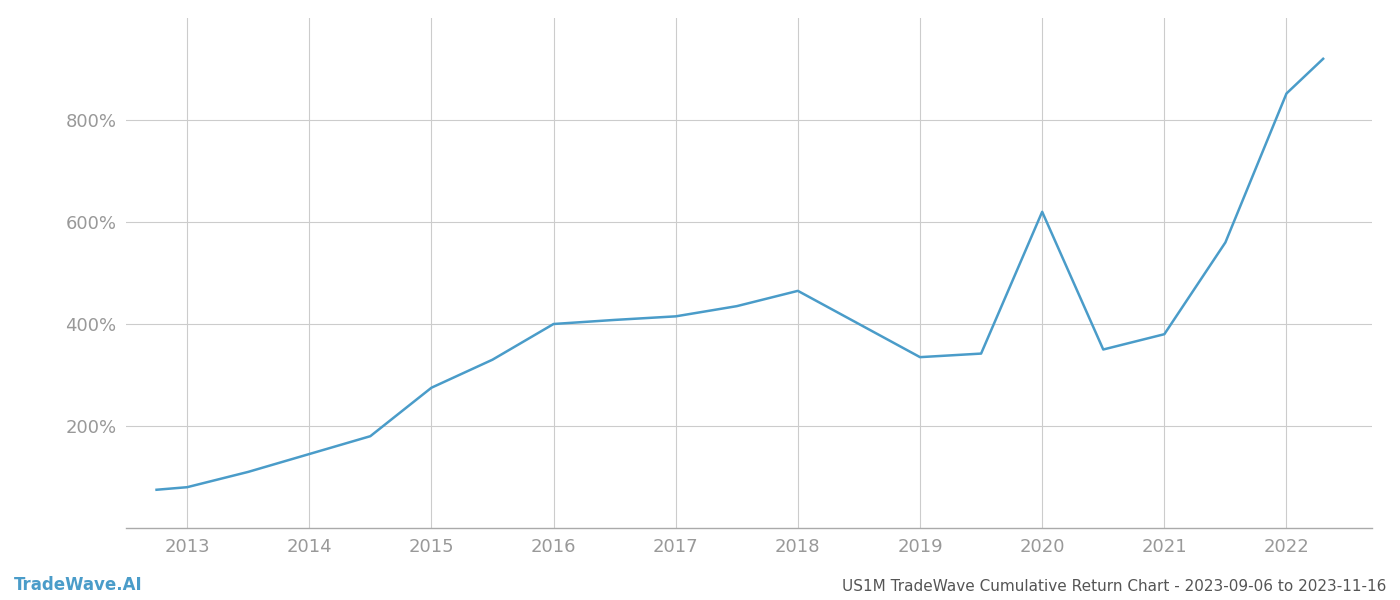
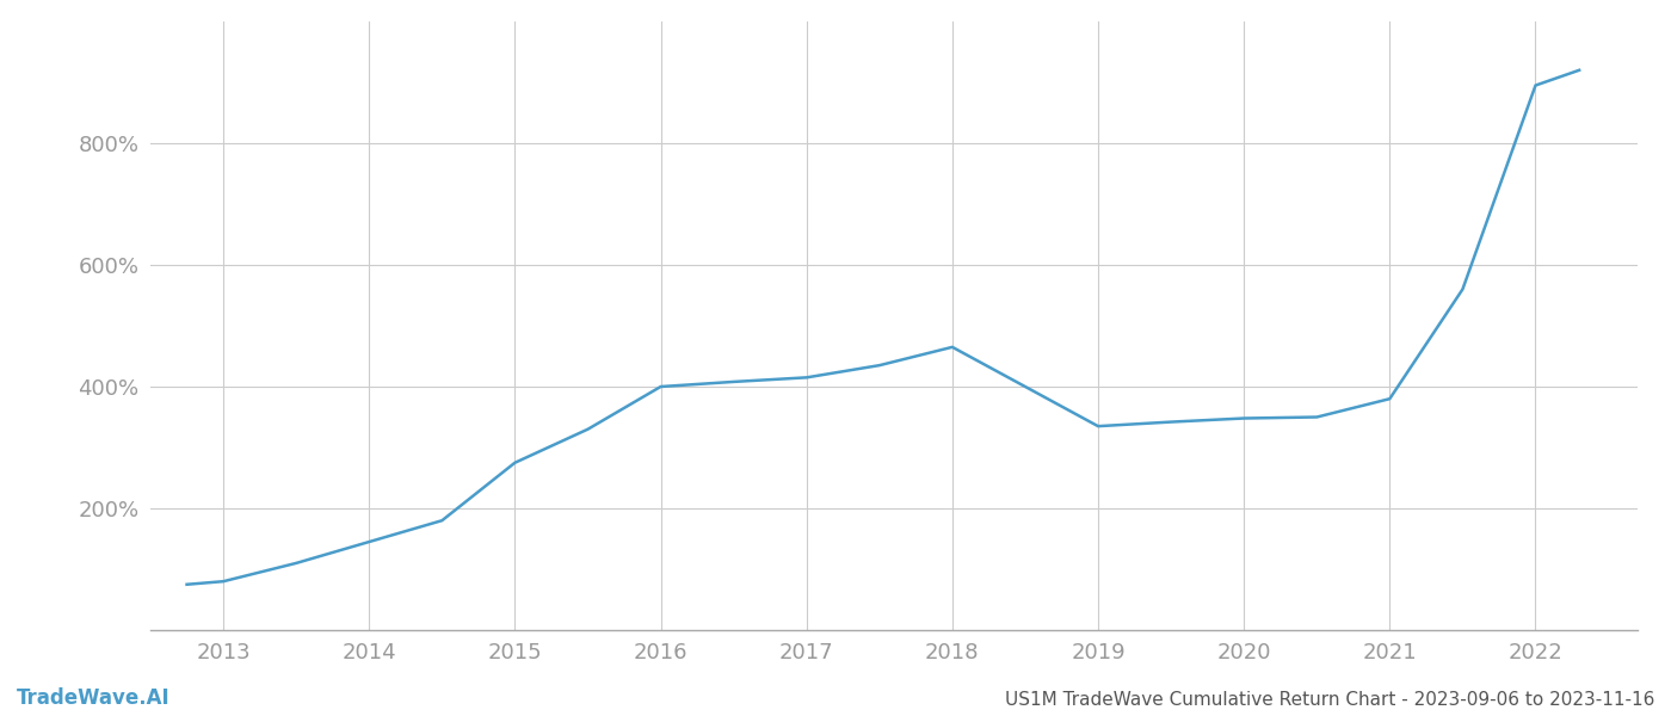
2020: 620% -> 348%
2022: 852% -> 895%
